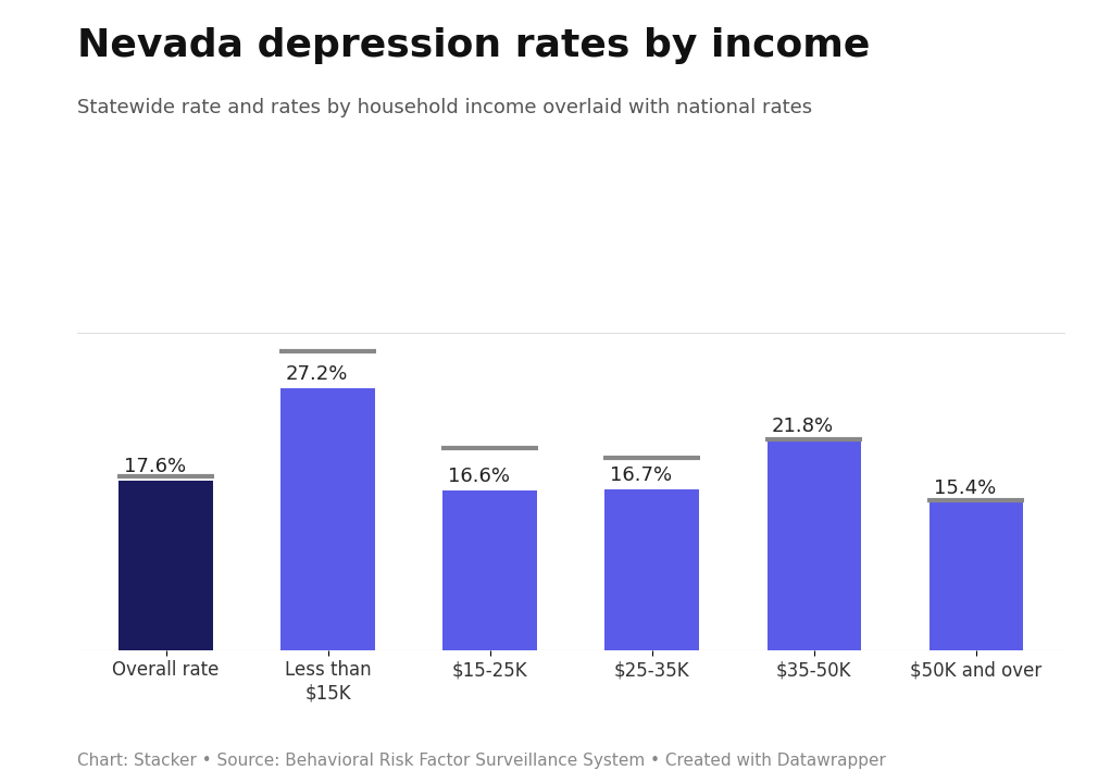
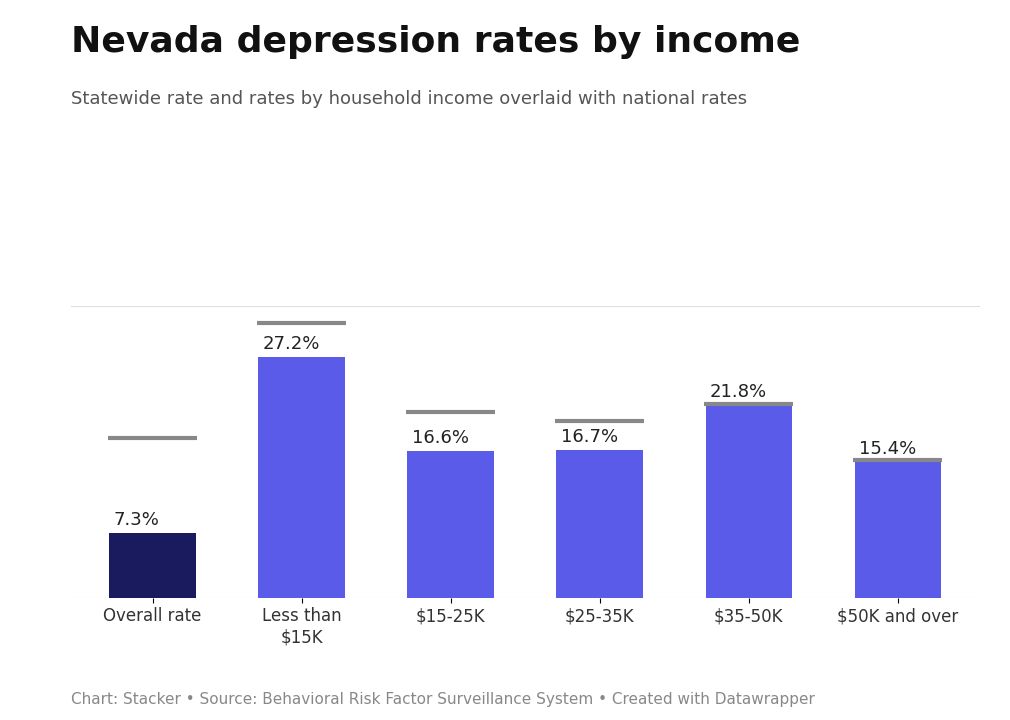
Overall rate: 17.6% -> 7.3%
